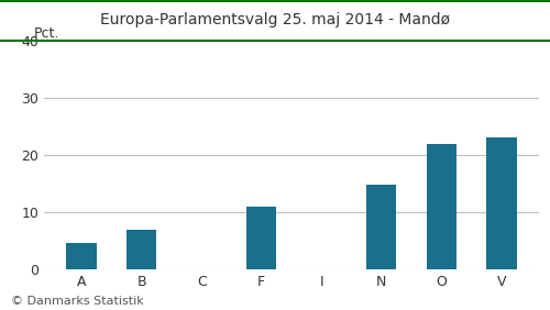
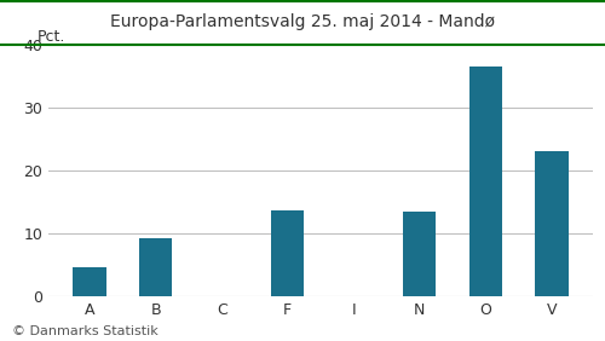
B: 7.0 -> 9.3
F: 11.0 -> 13.6
N: 14.8 -> 13.5
O: 22.0 -> 36.4
